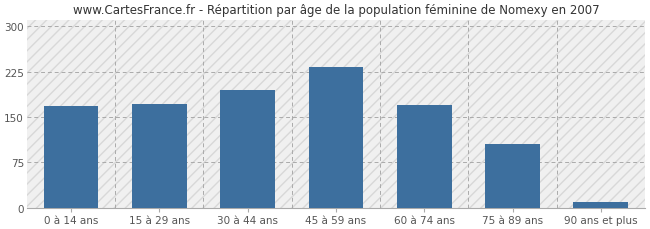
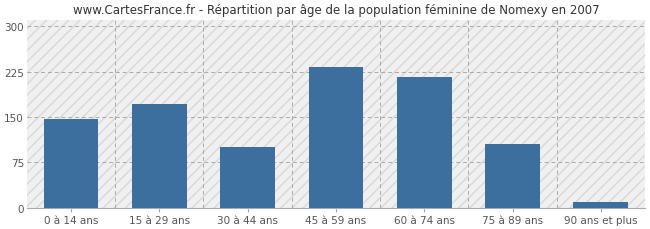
0 à 14 ans: 168 -> 146
30 à 44 ans: 195 -> 100
60 à 74 ans: 170 -> 216
